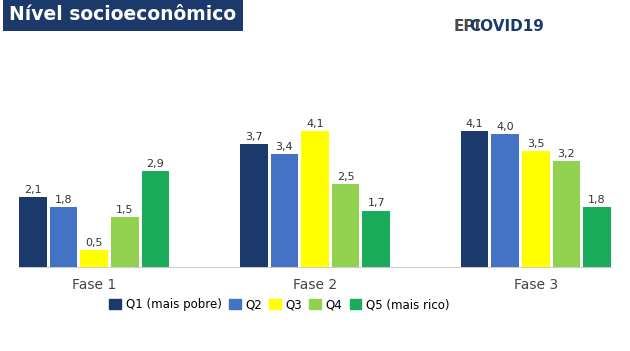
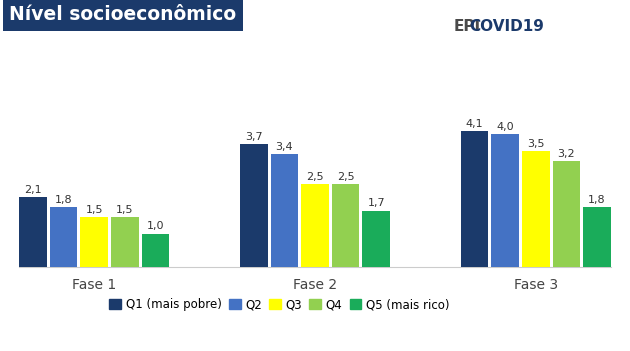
Q3/Fase 1: 0,5 -> 1,5
Q5 (mais rico)/Fase 1: 2,9 -> 1,0
Q3/Fase 2: 4,1 -> 2,5
